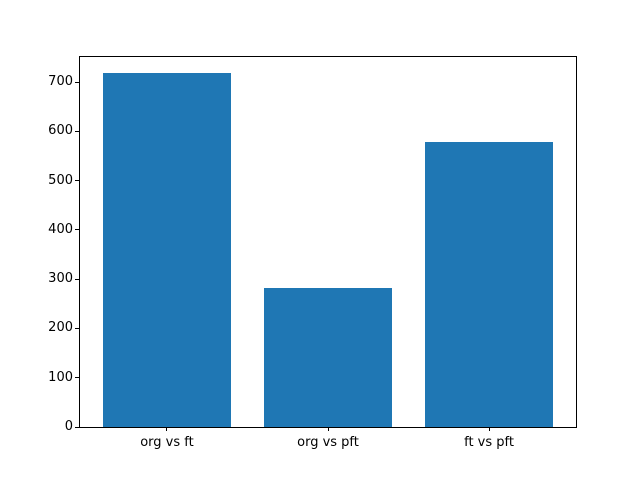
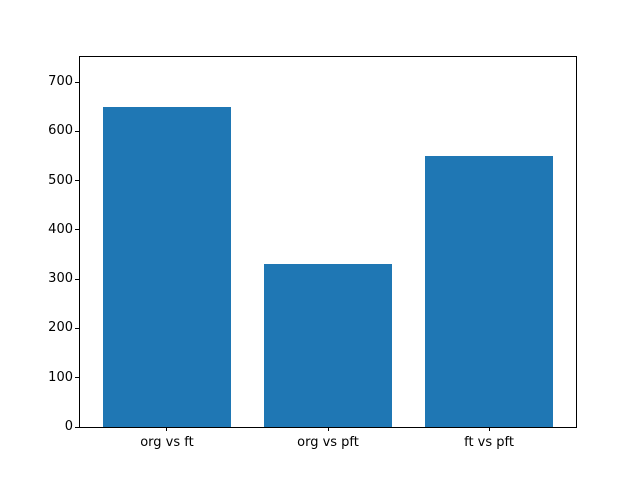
org vs ft: 720 -> 650
org vs pft: 280 -> 330
ft vs pft: 580 -> 550
